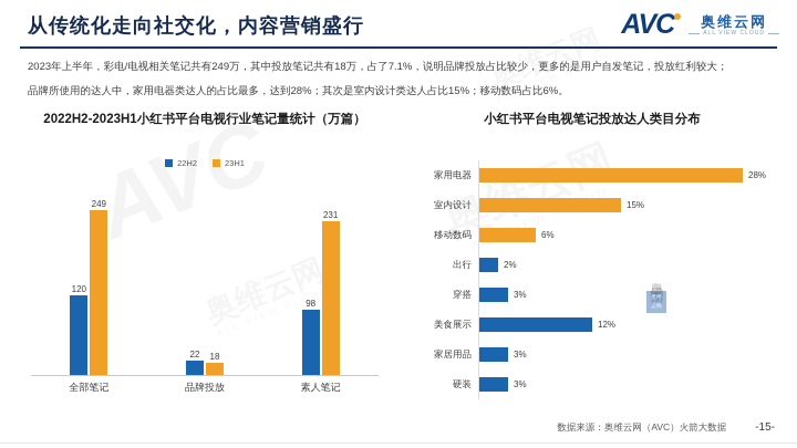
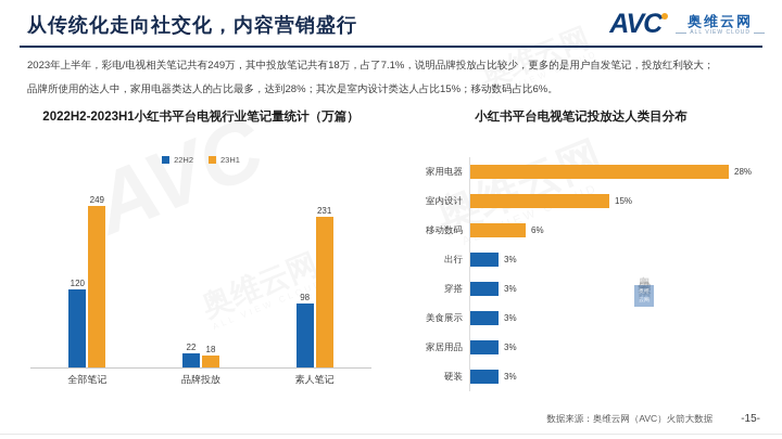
小红书平台电视笔记投放达人类目分布/出行: 2% -> 3%
小红书平台电视笔记投放达人类目分布/美食展示: 12% -> 3%
